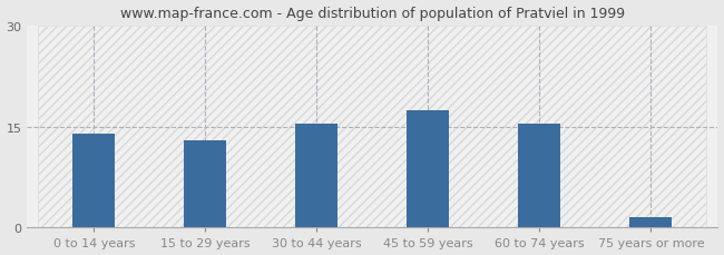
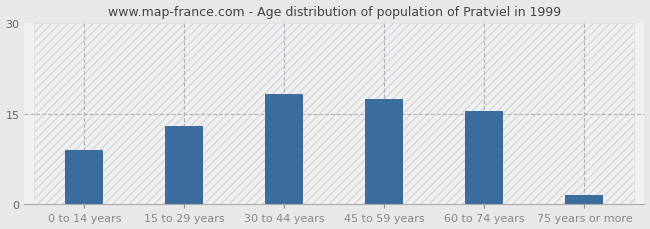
0 to 14 years: 14.0 -> 9.0
30 to 44 years: 15.5 -> 18.2
